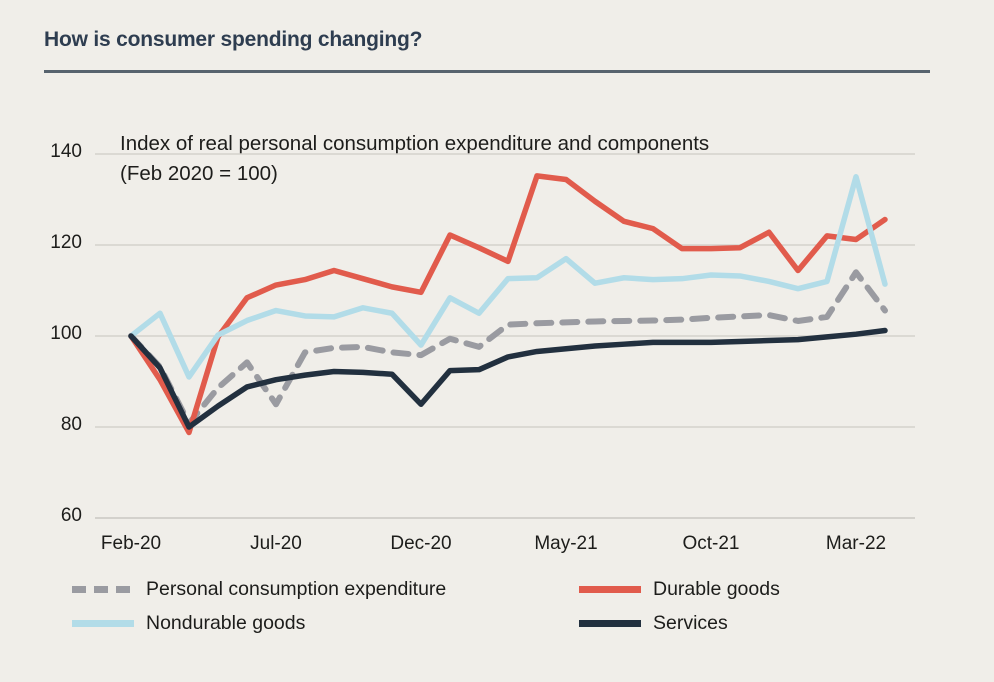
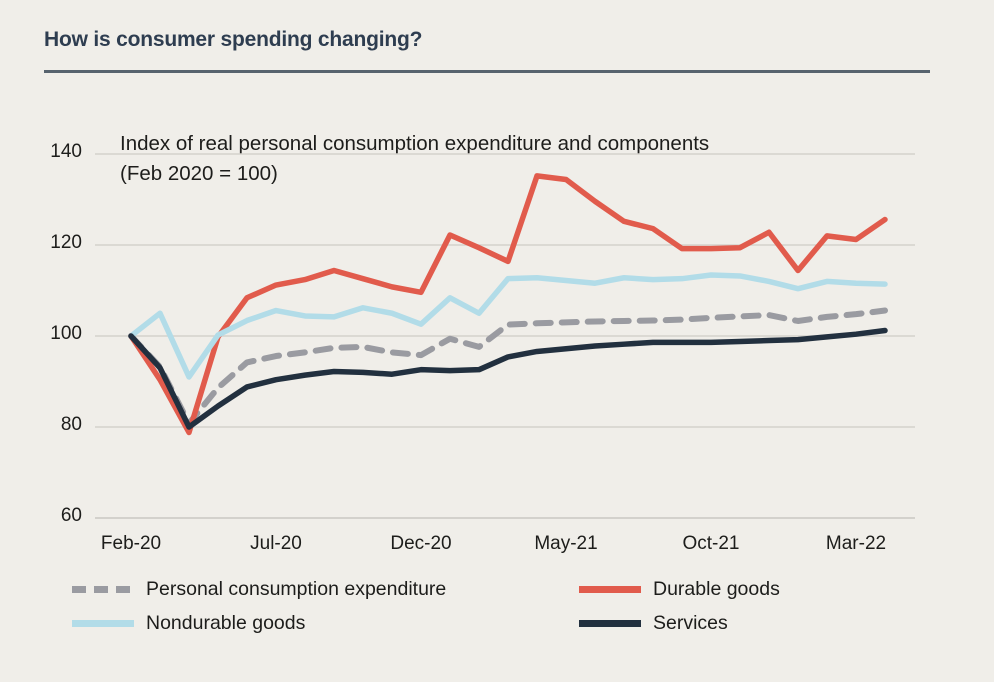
Personal consumption expenditure/Jul-20: 85 -> 96
Nondurable goods/Dec-20: 98 -> 103
Services/Dec-20: 85 -> 93
Nondurable goods/May-21: 117 -> 112
Personal consumption expenditure/Mar-22: 114 -> 105
Nondurable goods/Mar-22: 135 -> 112
